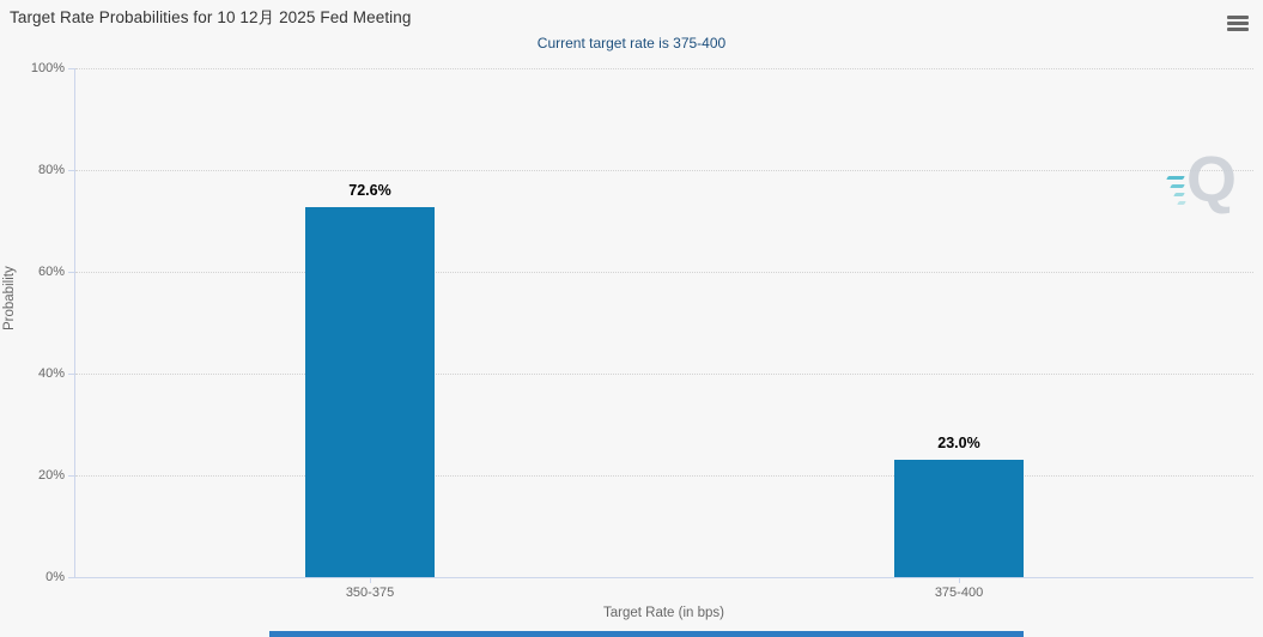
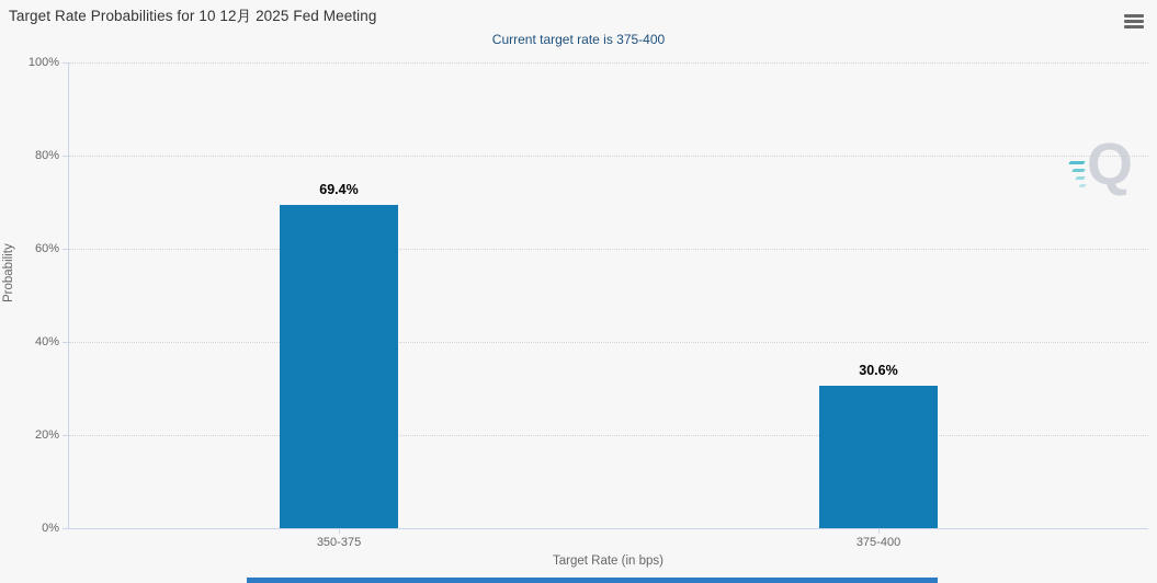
350-375: 72.6% -> 69.4%
375-400: 23.0% -> 30.6%
